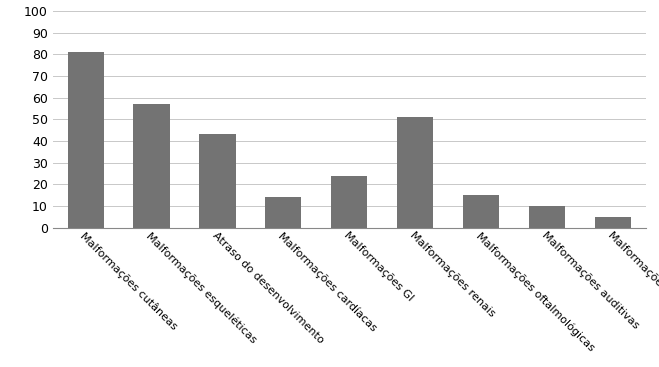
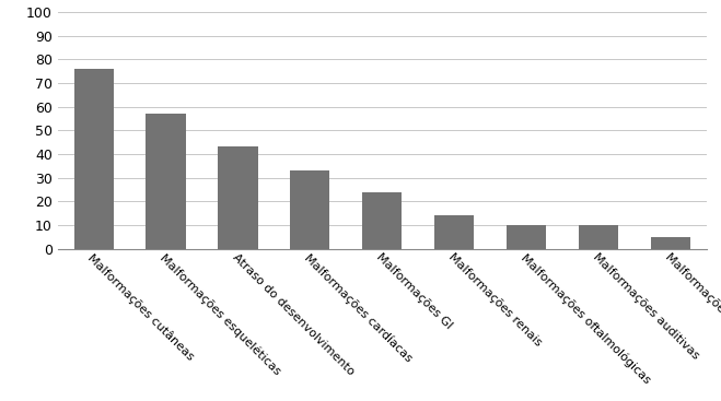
Malformações cutâneas: 81 -> 76
Malformações cardíacas: 14 -> 33
Malformações renais: 51 -> 14
Malformações oftalmológicas: 15 -> 10
